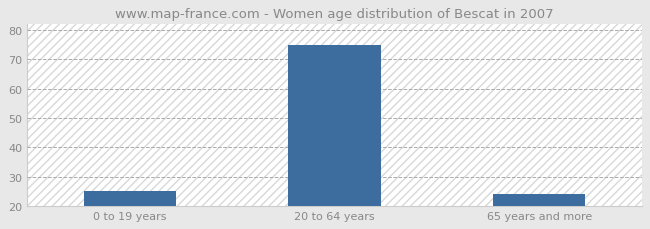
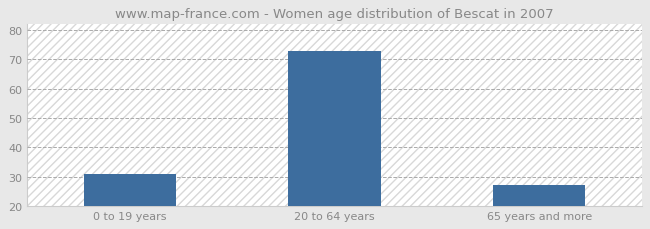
0 to 19 years: 25 -> 31
20 to 64 years: 75 -> 73
65 years and more: 24 -> 27
